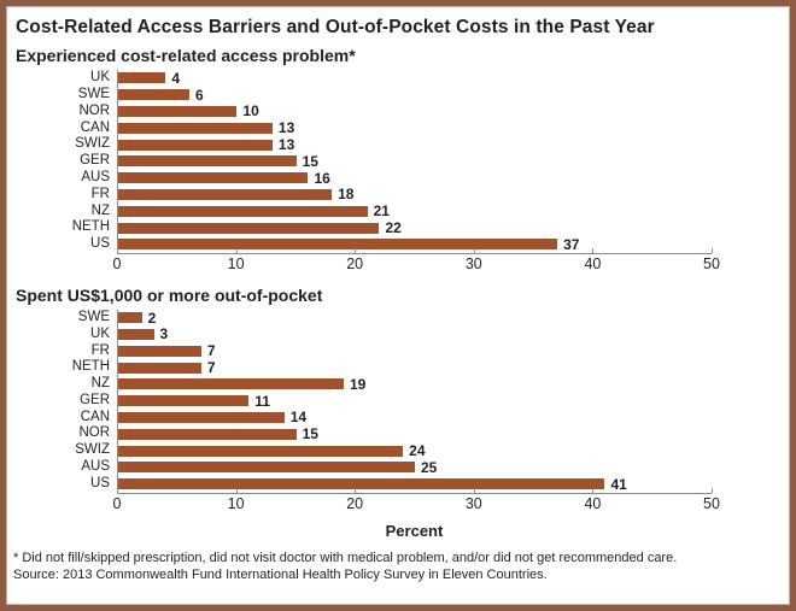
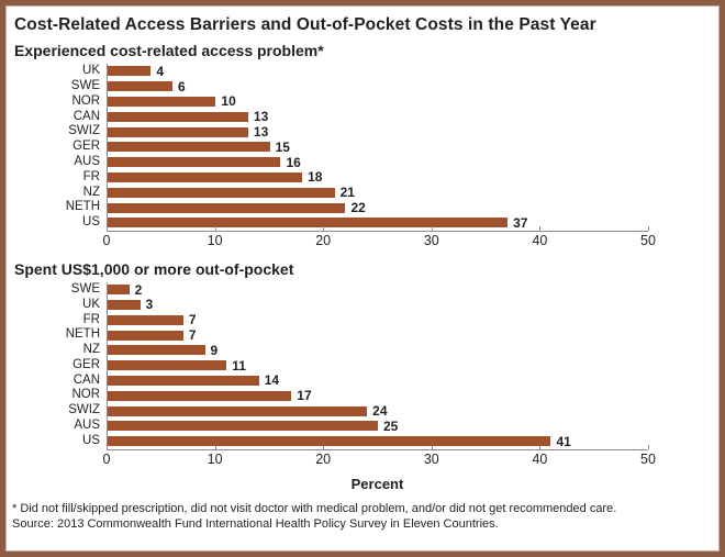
Spent US$1,000 or more out-of-pocket/NZ: 19 -> 9
Spent US$1,000 or more out-of-pocket/NOR: 15 -> 17
